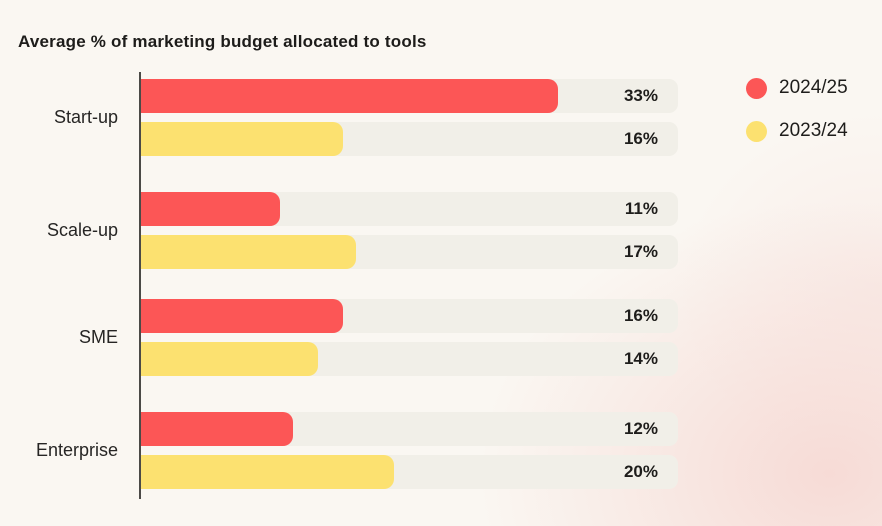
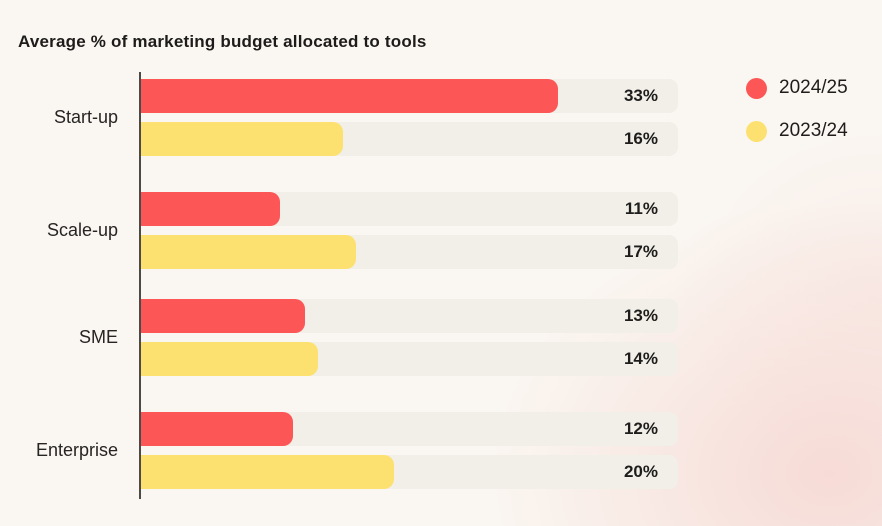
2024/25/SME: 16% -> 13%
